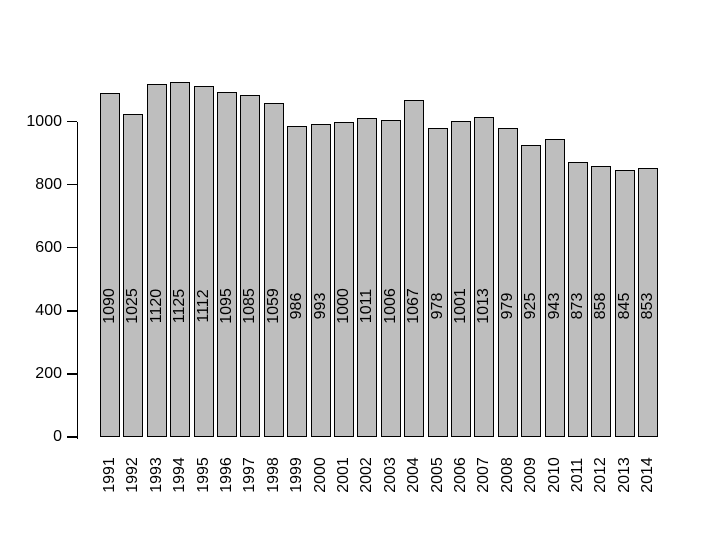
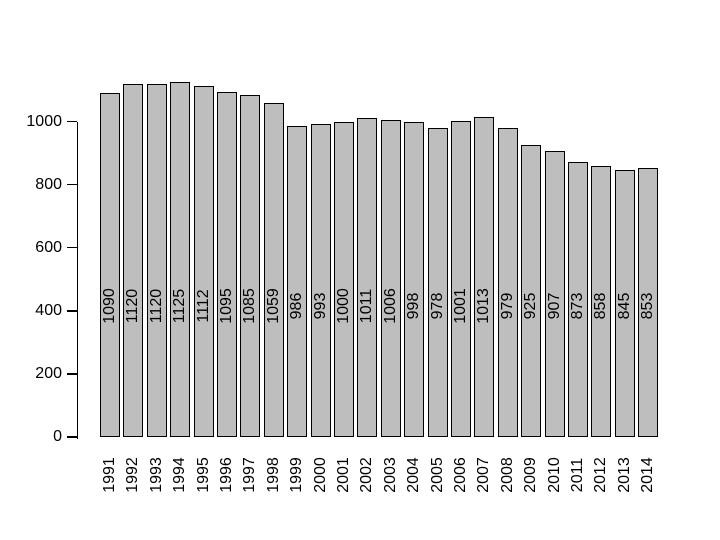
1992: 1025 -> 1120
2004: 1067 -> 998
2010: 943 -> 907
